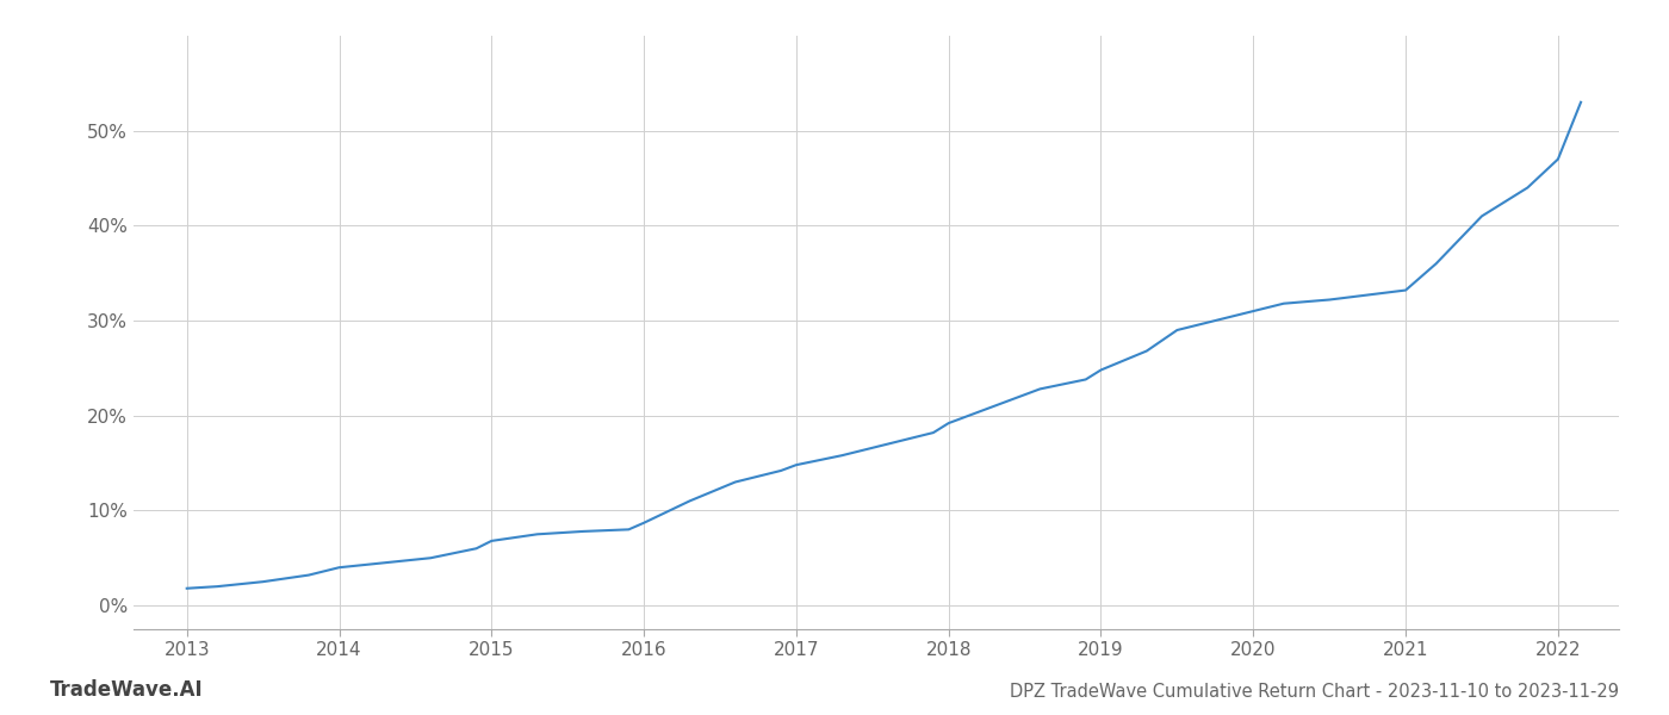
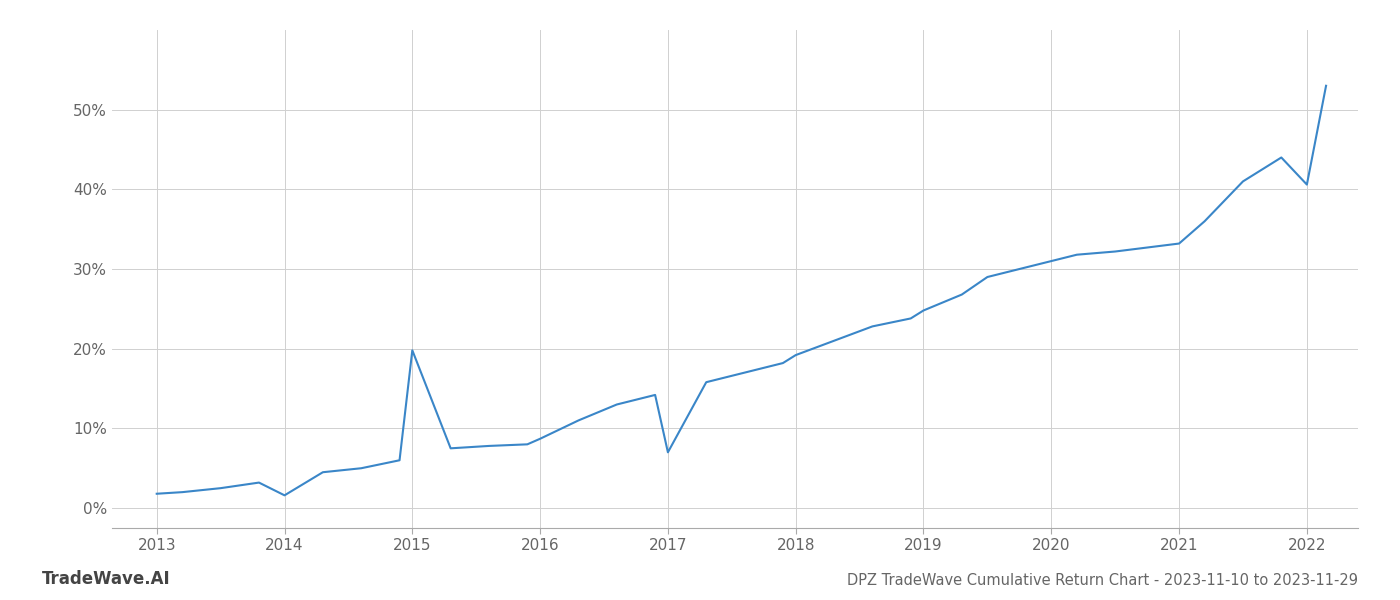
2014: 4.0% -> 1.6%
2015: 6.8% -> 19.8%
2017: 14.8% -> 7.0%
2022: 47.0% -> 40.6%
